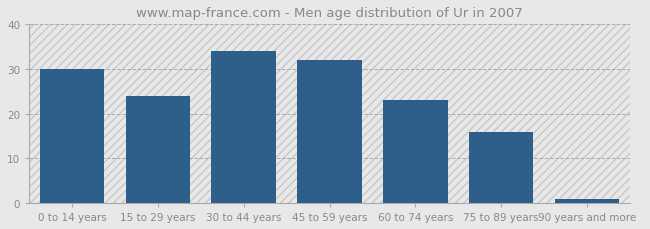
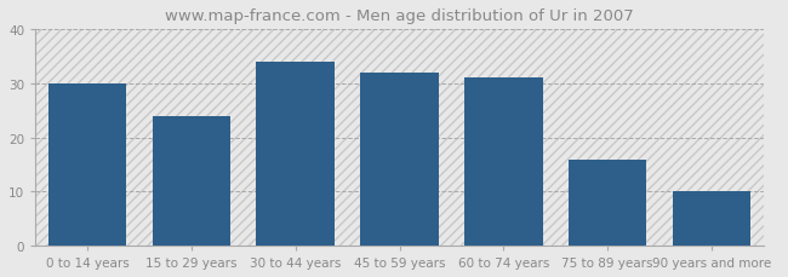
60 to 74 years: 23 -> 31
90 years and more: 1 -> 10
